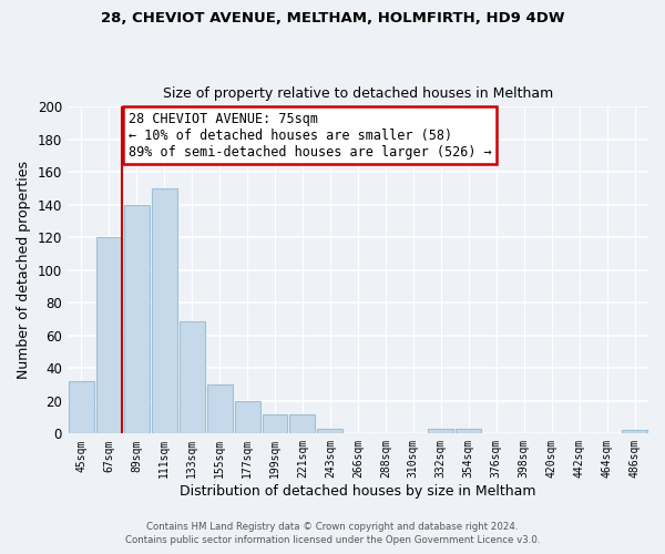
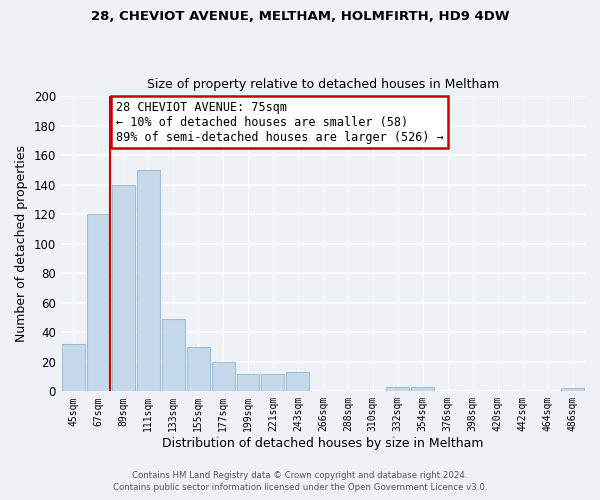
133sqm: 69 -> 49
243sqm: 3 -> 13
